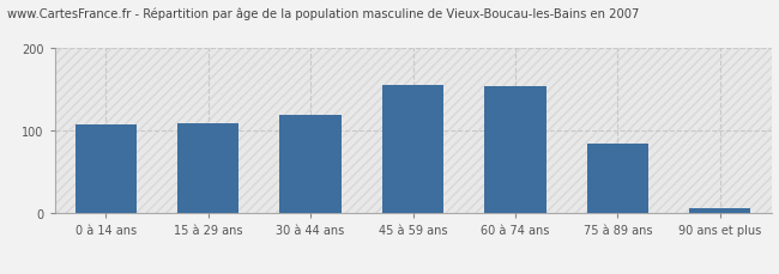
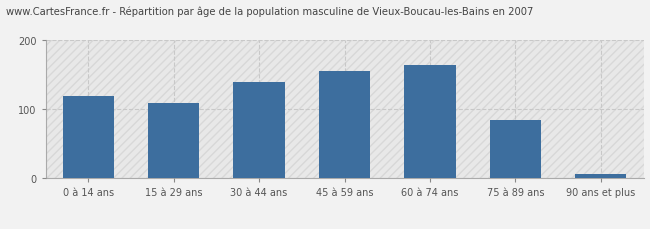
0 à 14 ans: 108 -> 120
30 à 44 ans: 120 -> 140
60 à 74 ans: 154 -> 165
